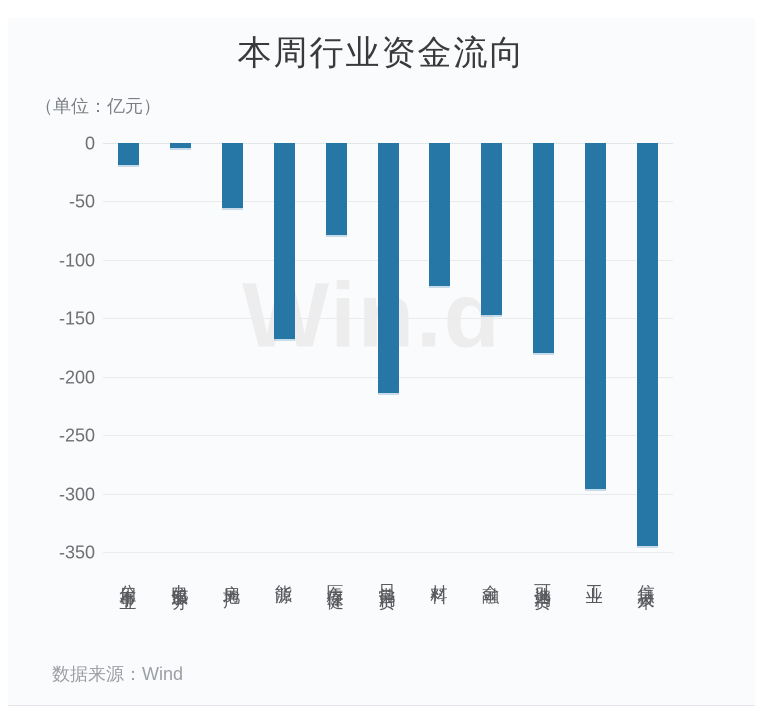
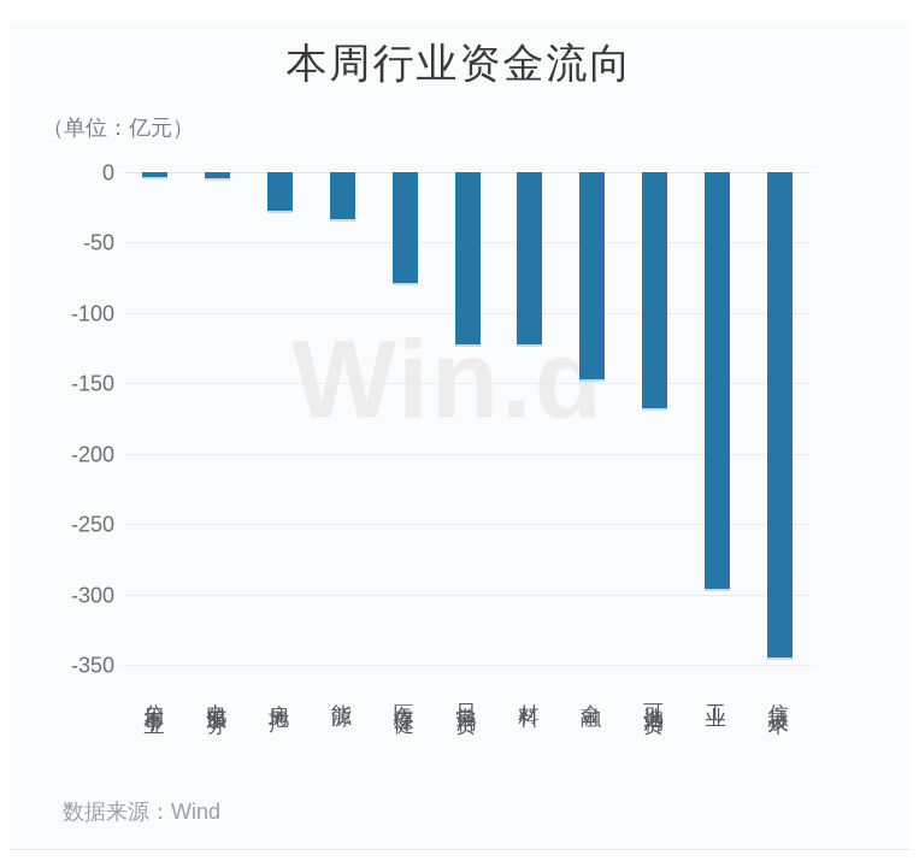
公用事业: -19 -> -3
房地产: -56 -> -27
能源: -168 -> -33
日常消费: -214 -> -122
可选消费: -180 -> -168
